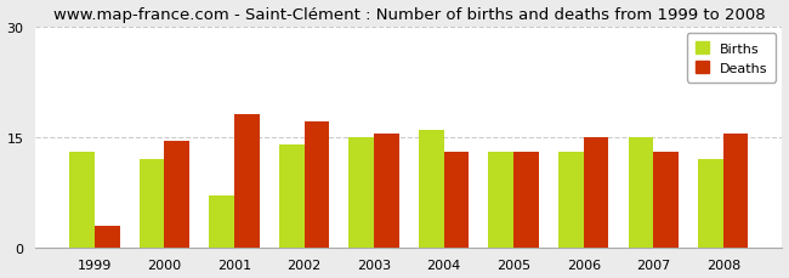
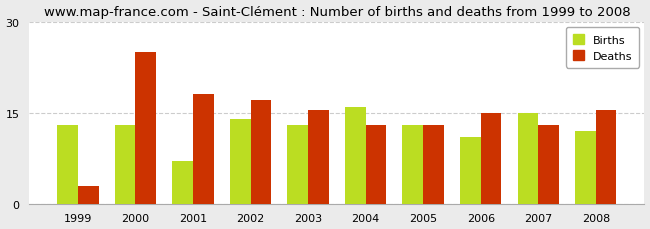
Births/2000: 12 -> 13
Deaths/2000: 14.5 -> 25.0
Births/2003: 15 -> 13
Births/2006: 13 -> 11
